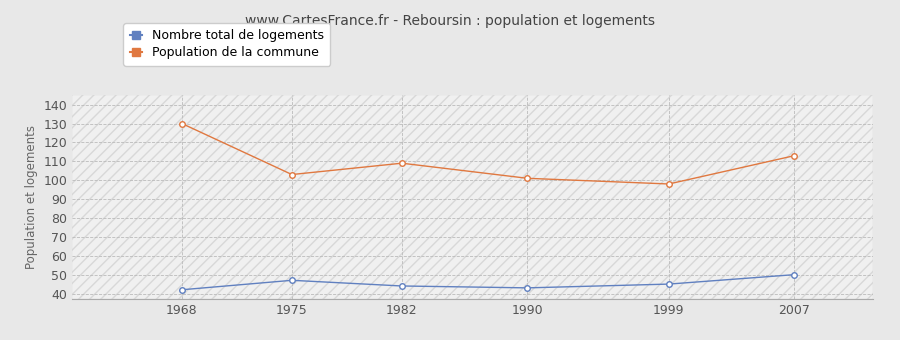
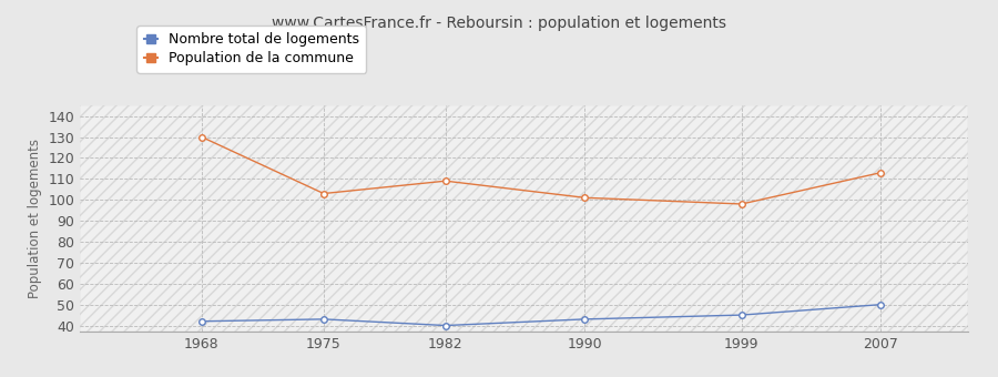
Nombre total de logements/1975: 47 -> 43
Nombre total de logements/1982: 44 -> 40
